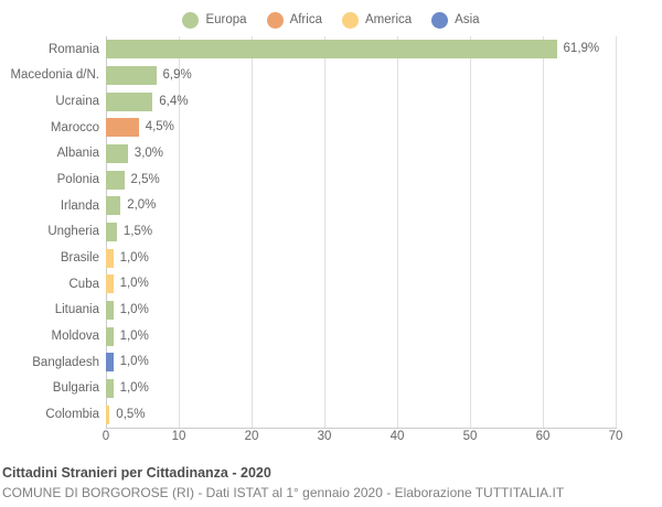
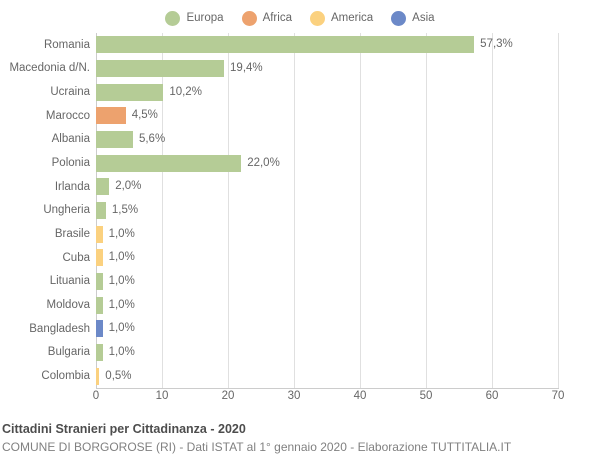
Romania: 61,9% -> 57,3%
Macedonia d/N.: 6,9% -> 19,4%
Ucraina: 6,4% -> 10,2%
Albania: 3,0% -> 5,6%
Polonia: 2,5% -> 22,0%
